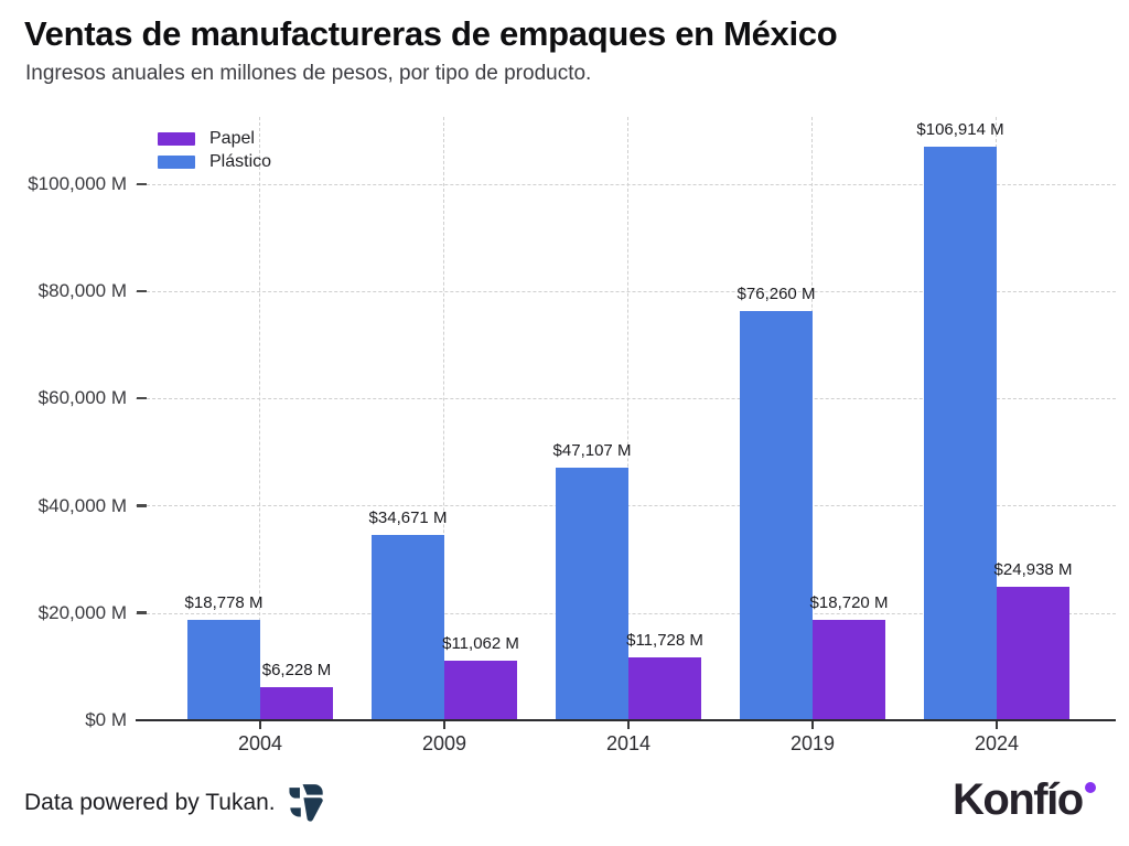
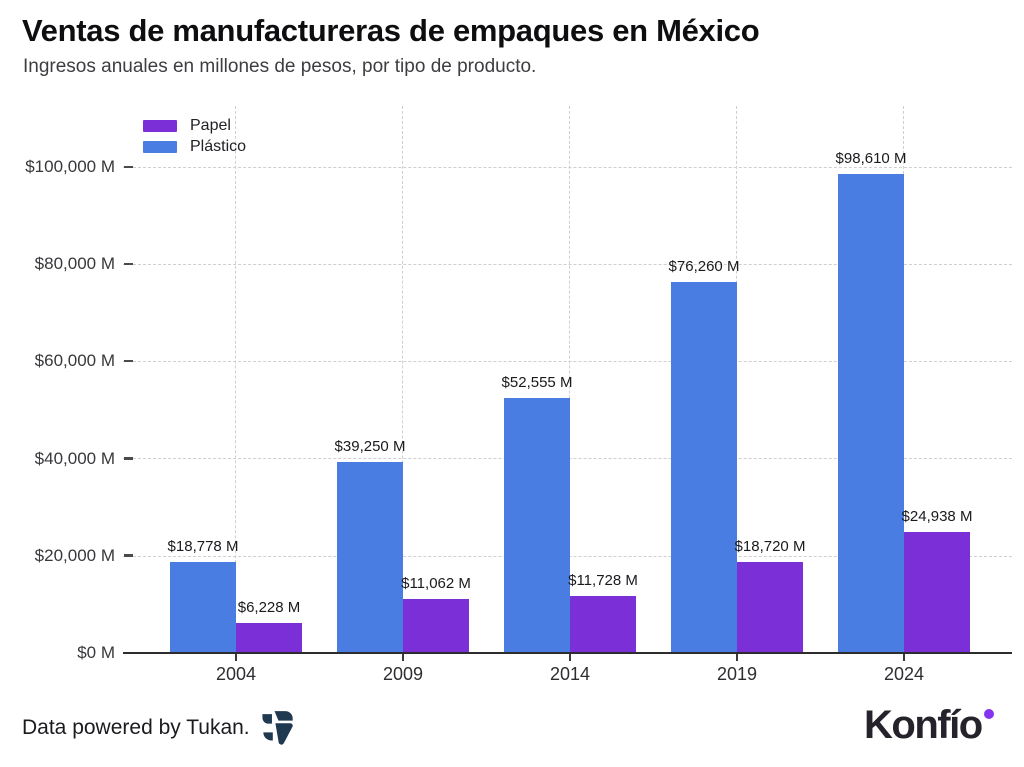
Plástico/2009: $34,671 -> $39,250
Plástico/2014: $47,107 -> $52,555
Plástico/2024: $106,914 -> $98,610
